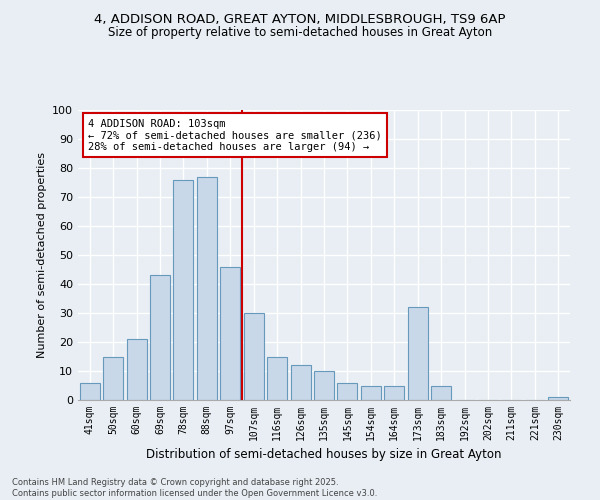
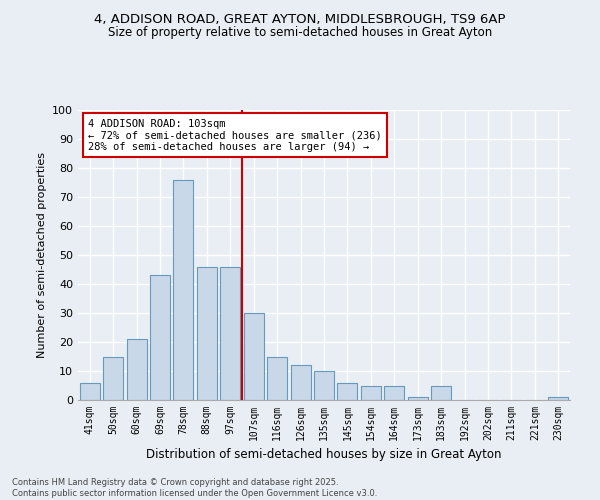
88sqm: 77 -> 46
173sqm: 32 -> 1
